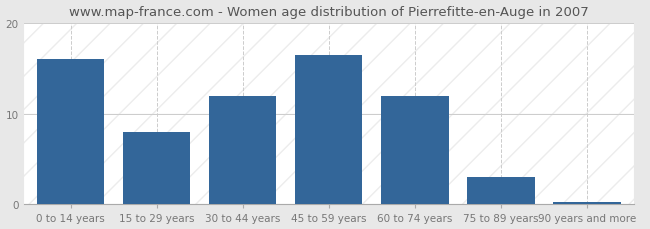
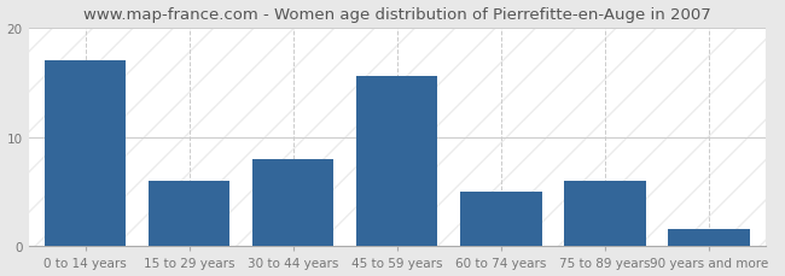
0 to 14 years: 16.0 -> 17.0
15 to 29 years: 8.0 -> 6.0
30 to 44 years: 12.0 -> 8.0
45 to 59 years: 16.5 -> 15.6
60 to 74 years: 12.0 -> 5.0
75 to 89 years: 3.0 -> 6.0
90 years and more: 0.3 -> 1.6
